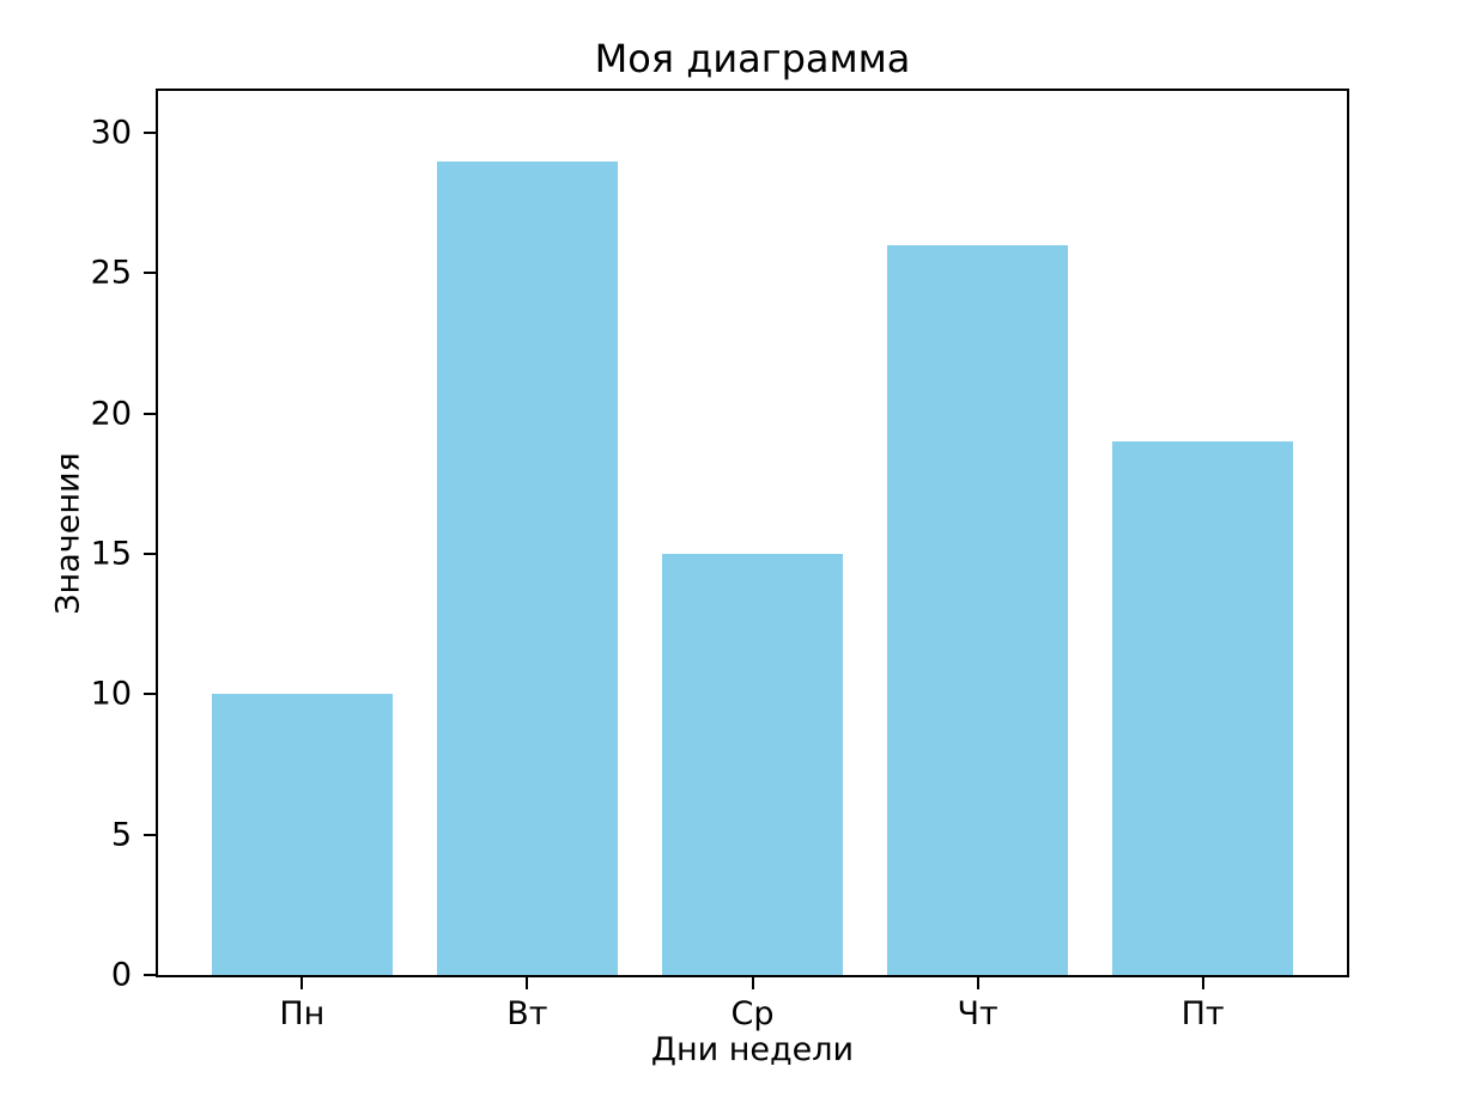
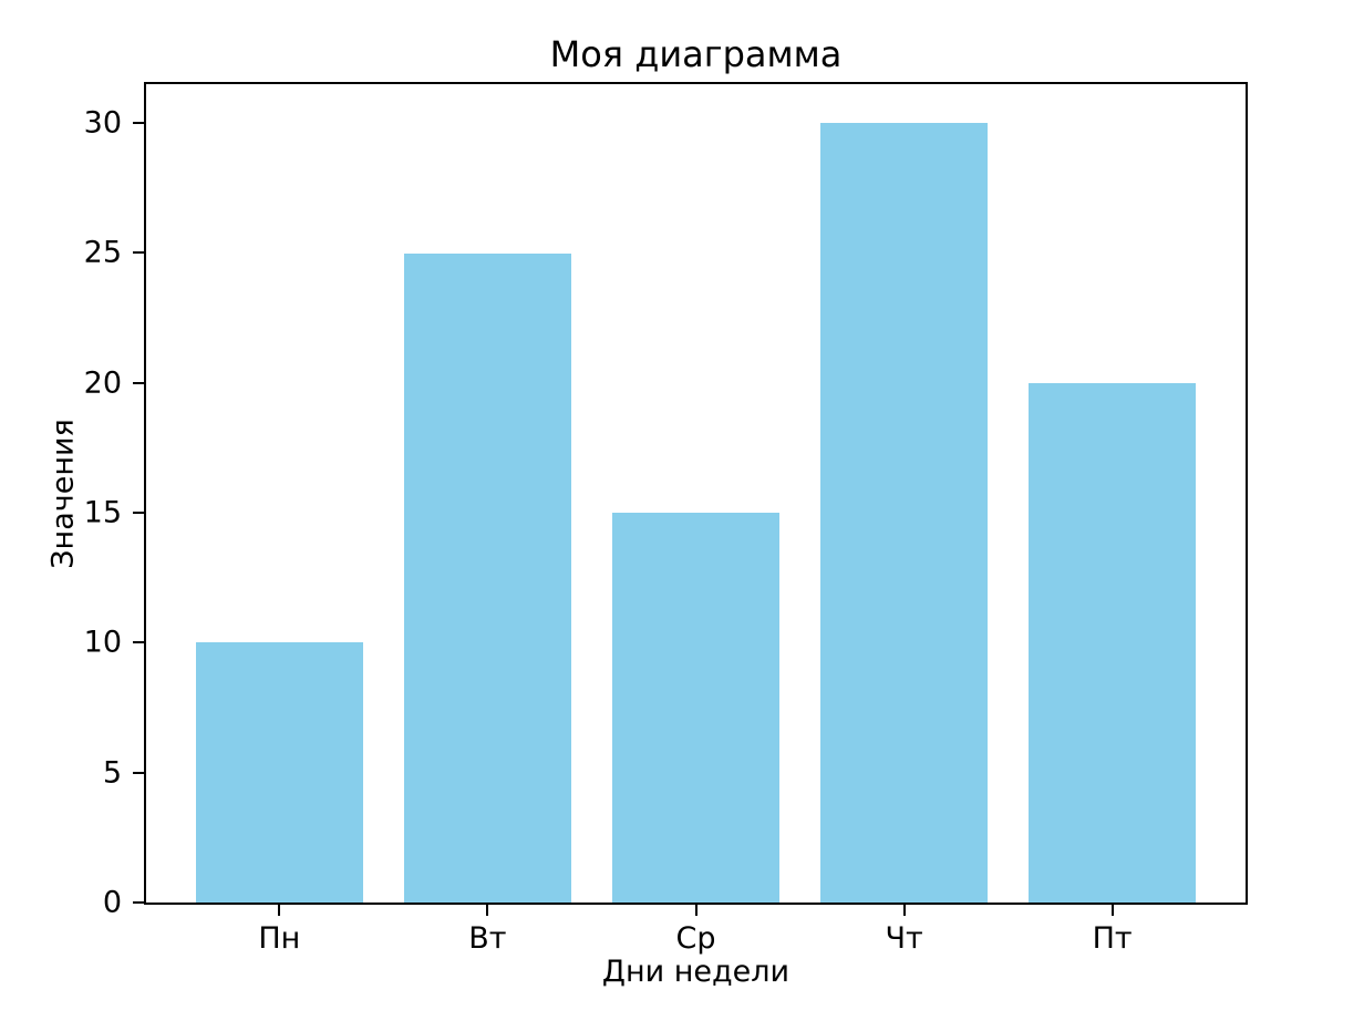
Вт: 29 -> 25
Чт: 26 -> 30
Пт: 19 -> 20
